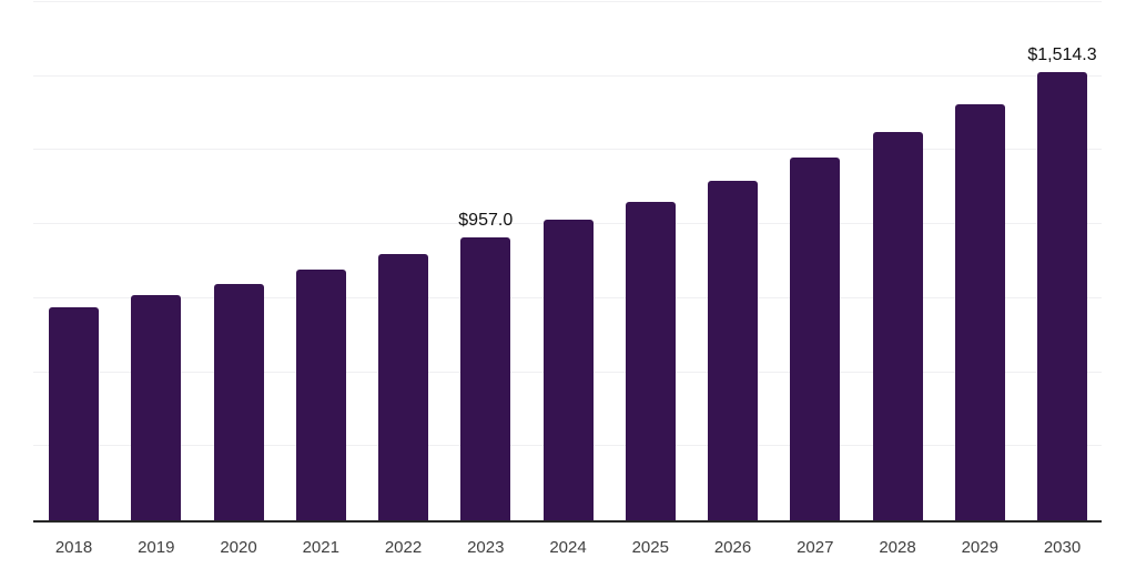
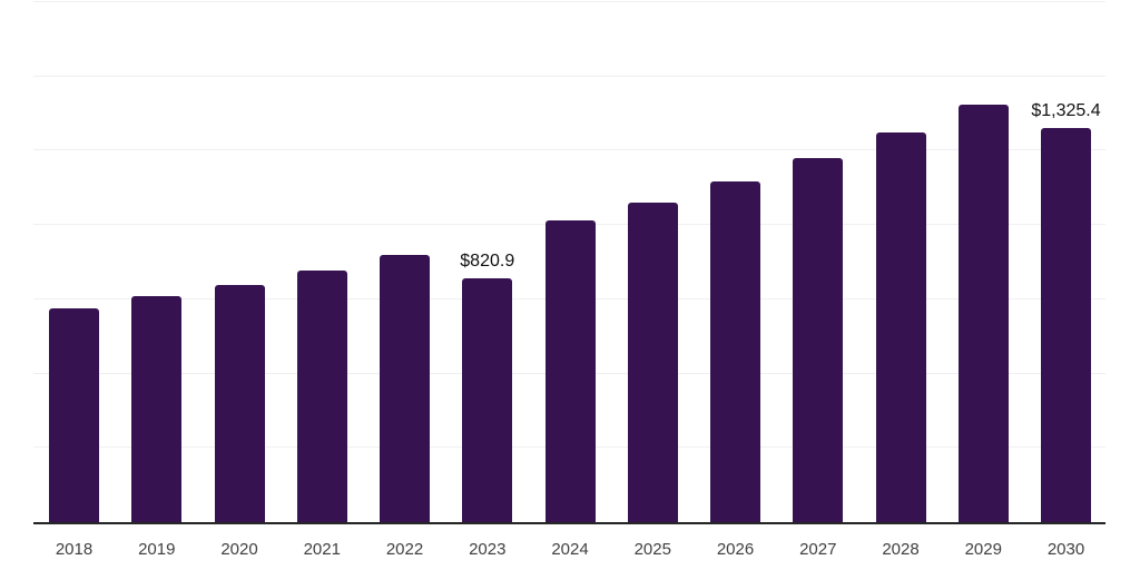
2023: $957.0 -> $820.9
2030: $1,514.3 -> $1,325.4
